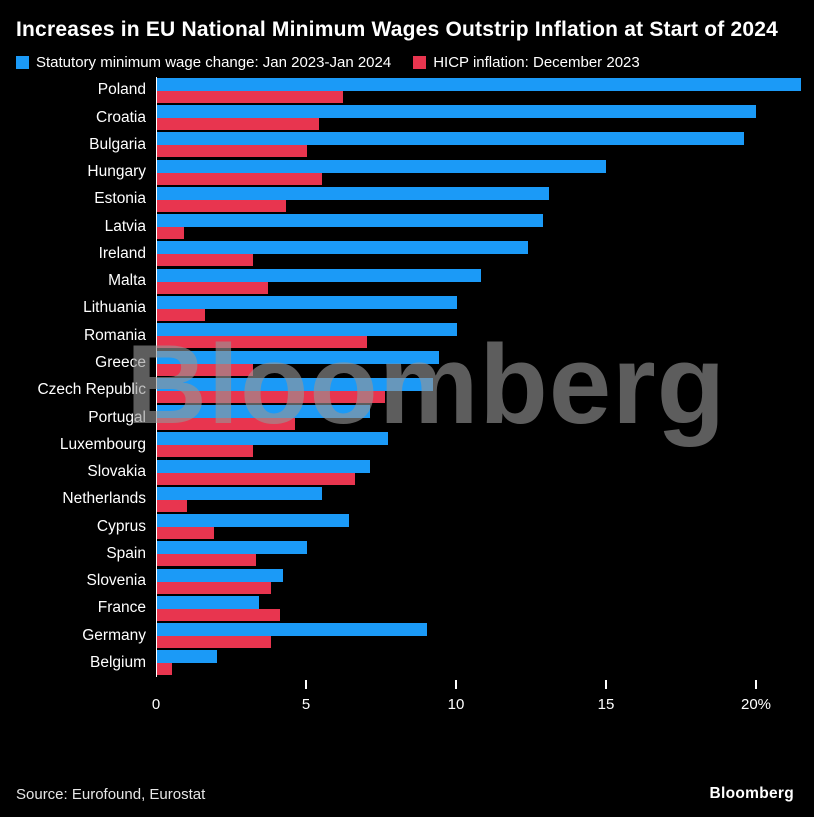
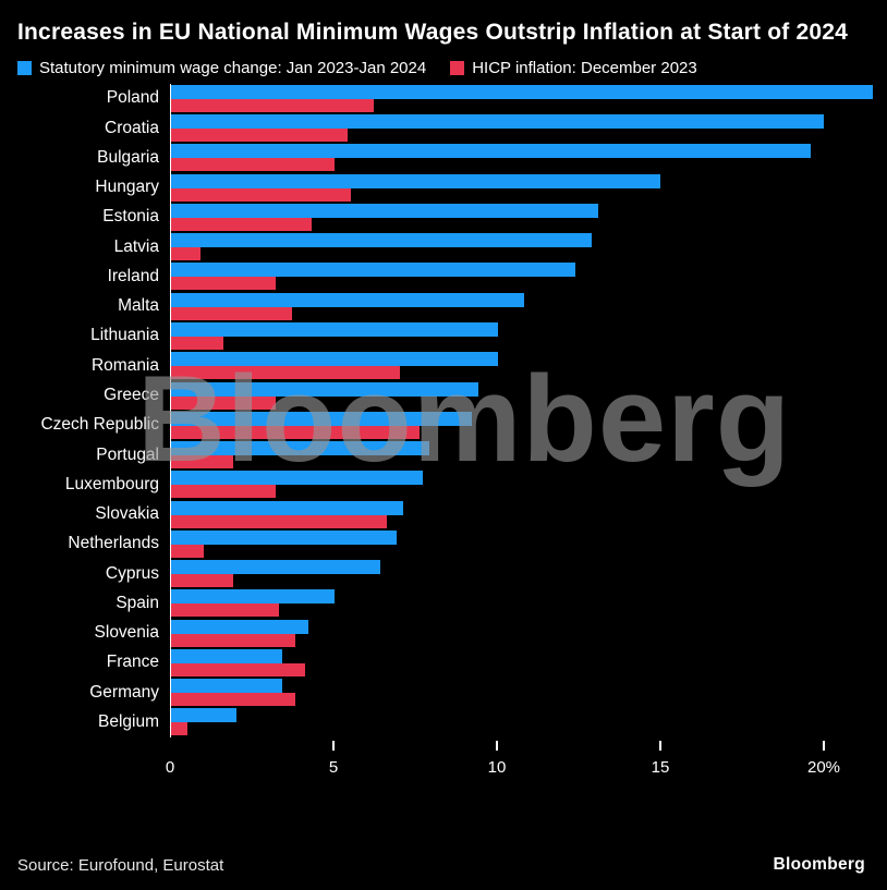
Statutory minimum wage change: Jan 2023-Jan 2024/Portugal: 7.1% -> 7.9%
HICP inflation: December 2023/Portugal: 4.6% -> 1.9%
Statutory minimum wage change: Jan 2023-Jan 2024/Netherlands: 5.5% -> 6.9%
Statutory minimum wage change: Jan 2023-Jan 2024/Germany: 9.0% -> 3.4%
